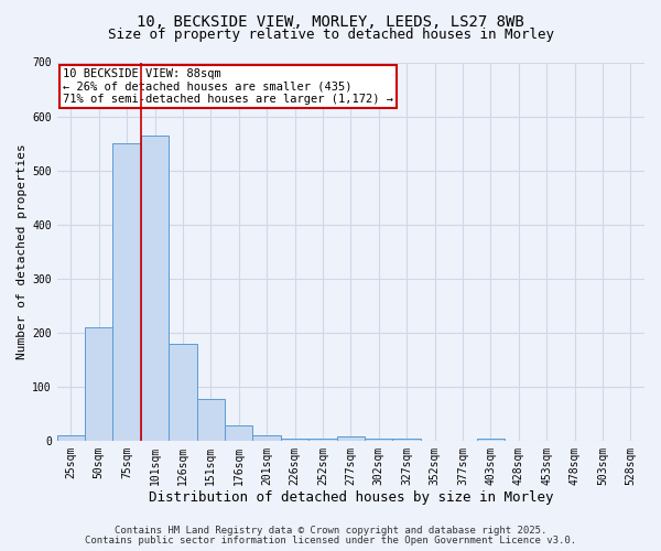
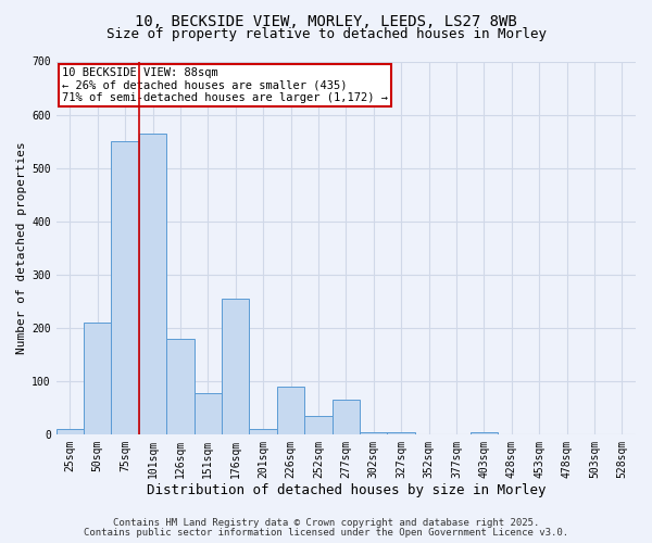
176sqm: 28 -> 255
226sqm: 5 -> 90
252sqm: 5 -> 35
277sqm: 8 -> 65
